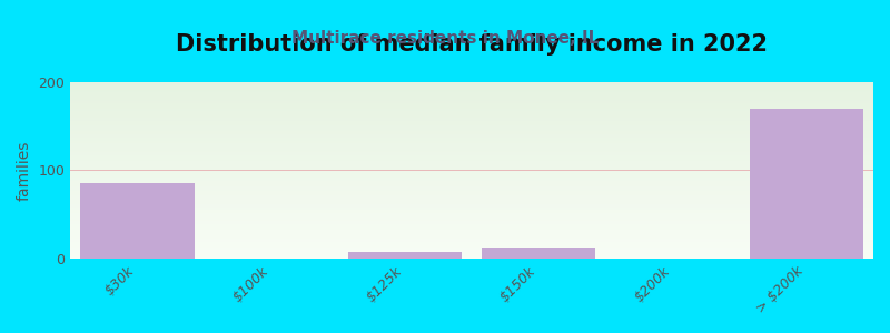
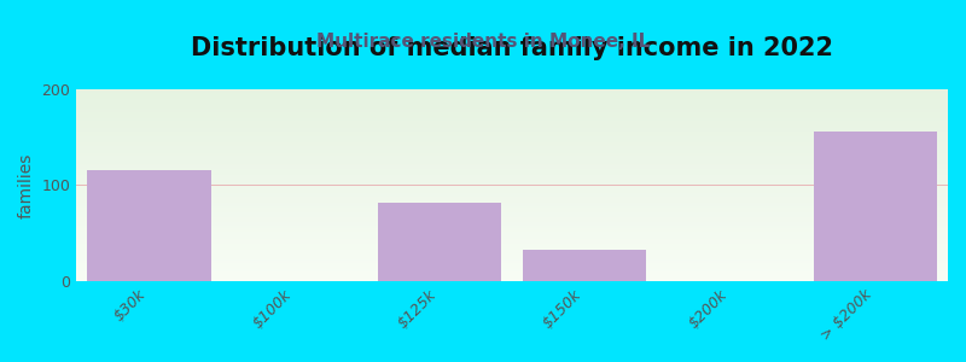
$30k: 85 -> 116
$125k: 8 -> 82
$150k: 13 -> 32
> $200k: 170 -> 156
